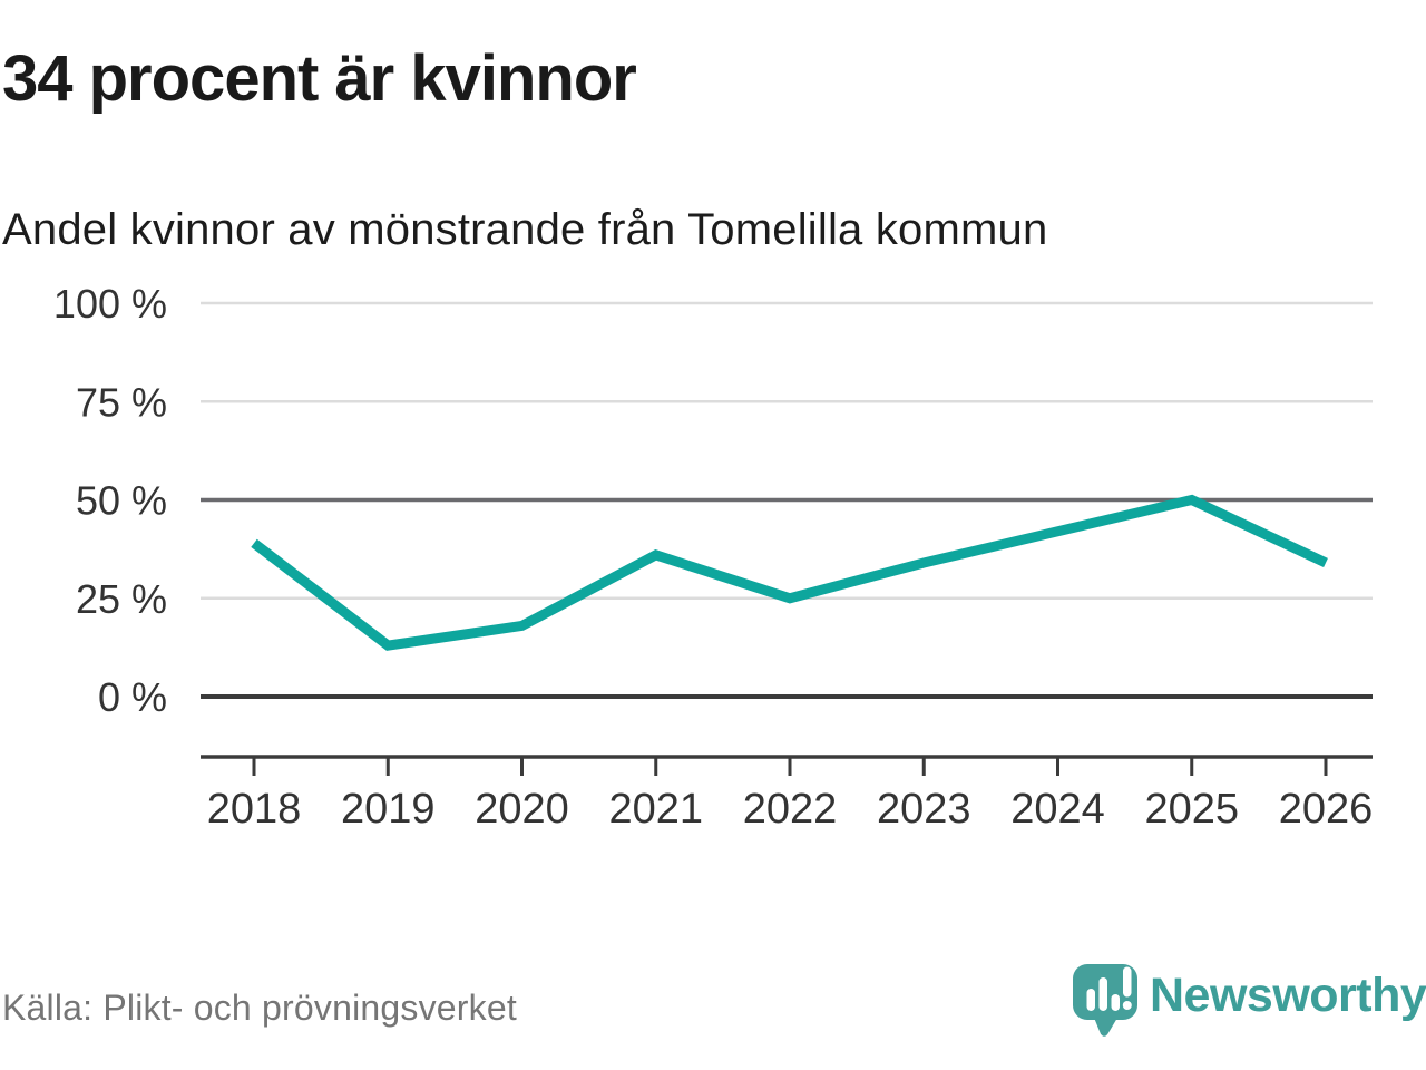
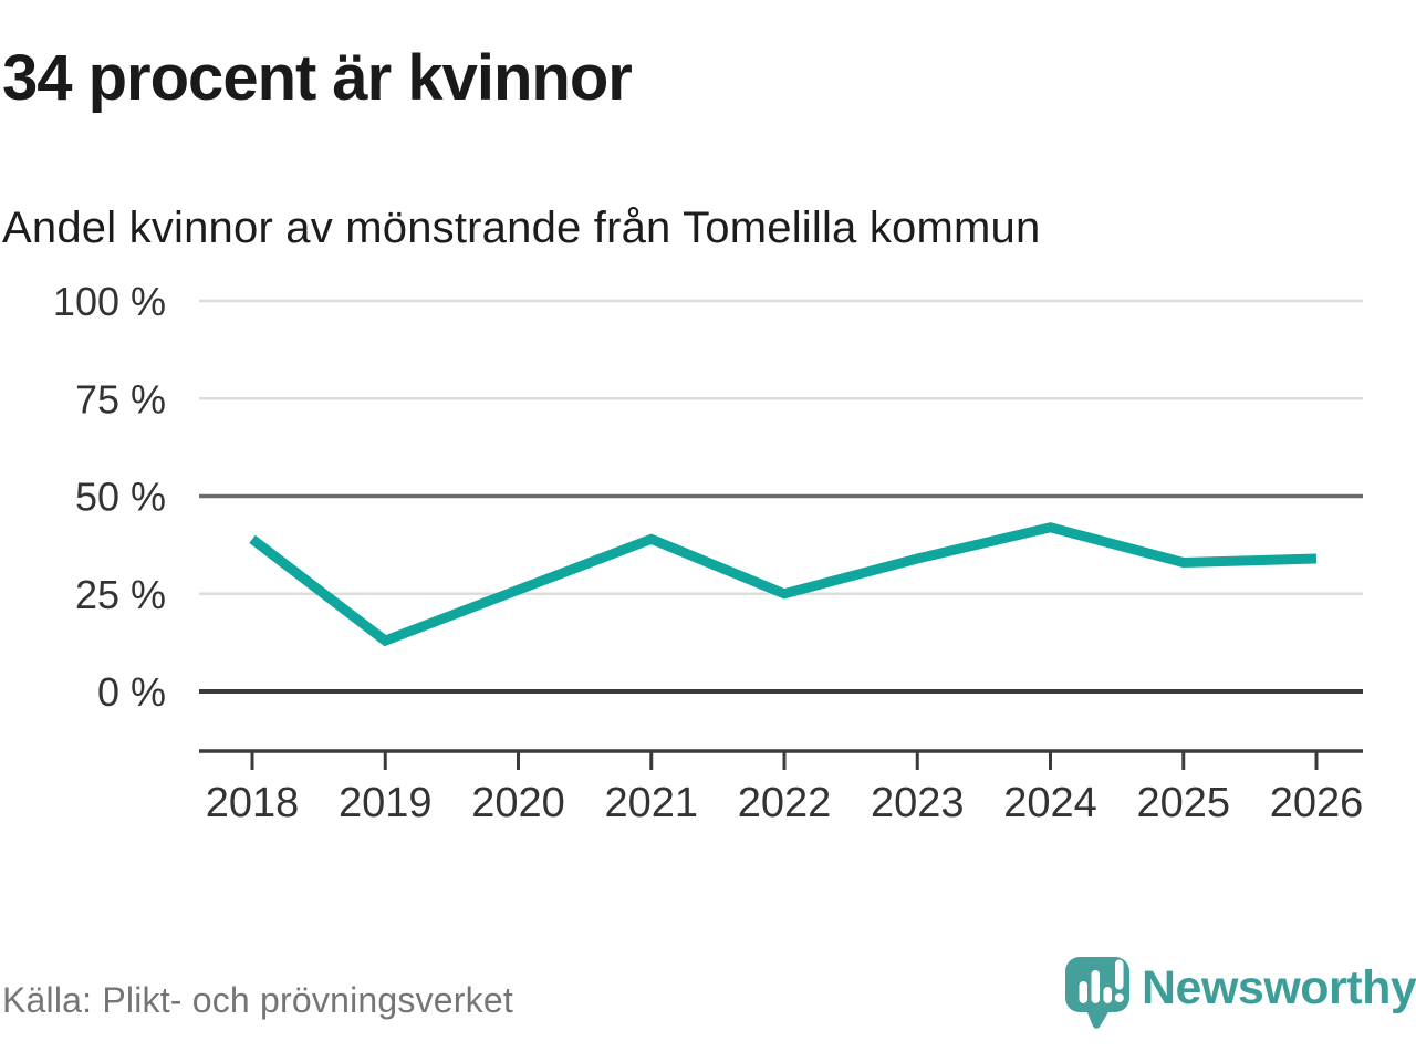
2020: 18% -> 26%
2021: 36% -> 39%
2025: 50% -> 33%
